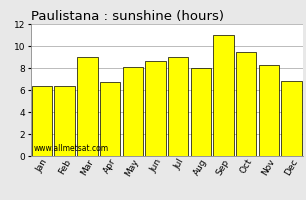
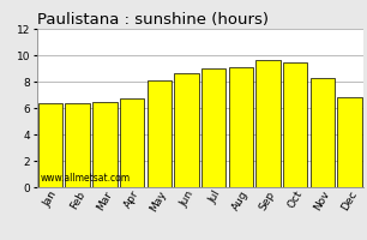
Mar: 9.0 -> 6.5
Aug: 8.0 -> 9.1
Sep: 11.0 -> 9.6
